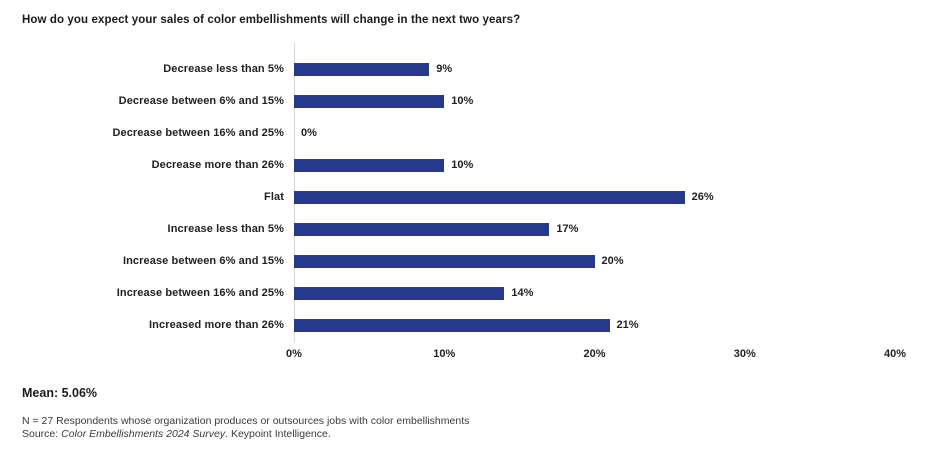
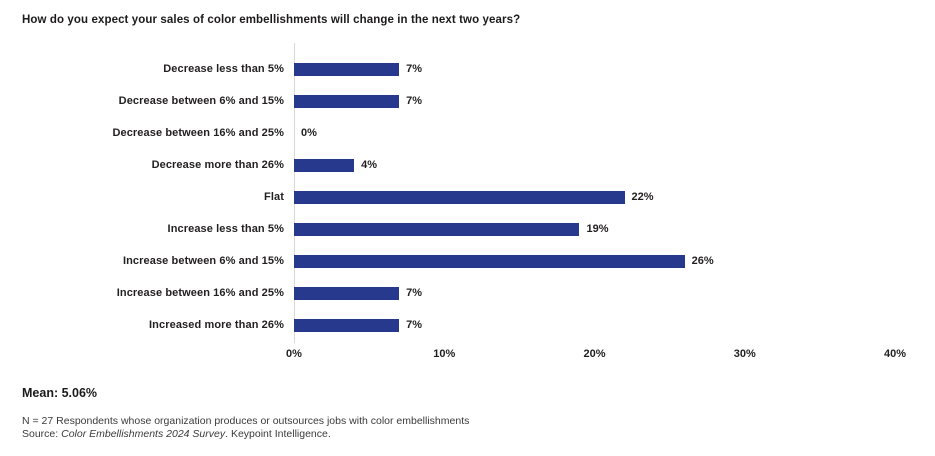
Decrease less than 5%: 9% -> 7%
Decrease between 6% and 15%: 10% -> 7%
Decrease more than 26%: 10% -> 4%
Flat: 26% -> 22%
Increase less than 5%: 17% -> 19%
Increase between 6% and 15%: 20% -> 26%
Increase between 16% and 25%: 14% -> 7%
Increased more than 26%: 21% -> 7%
